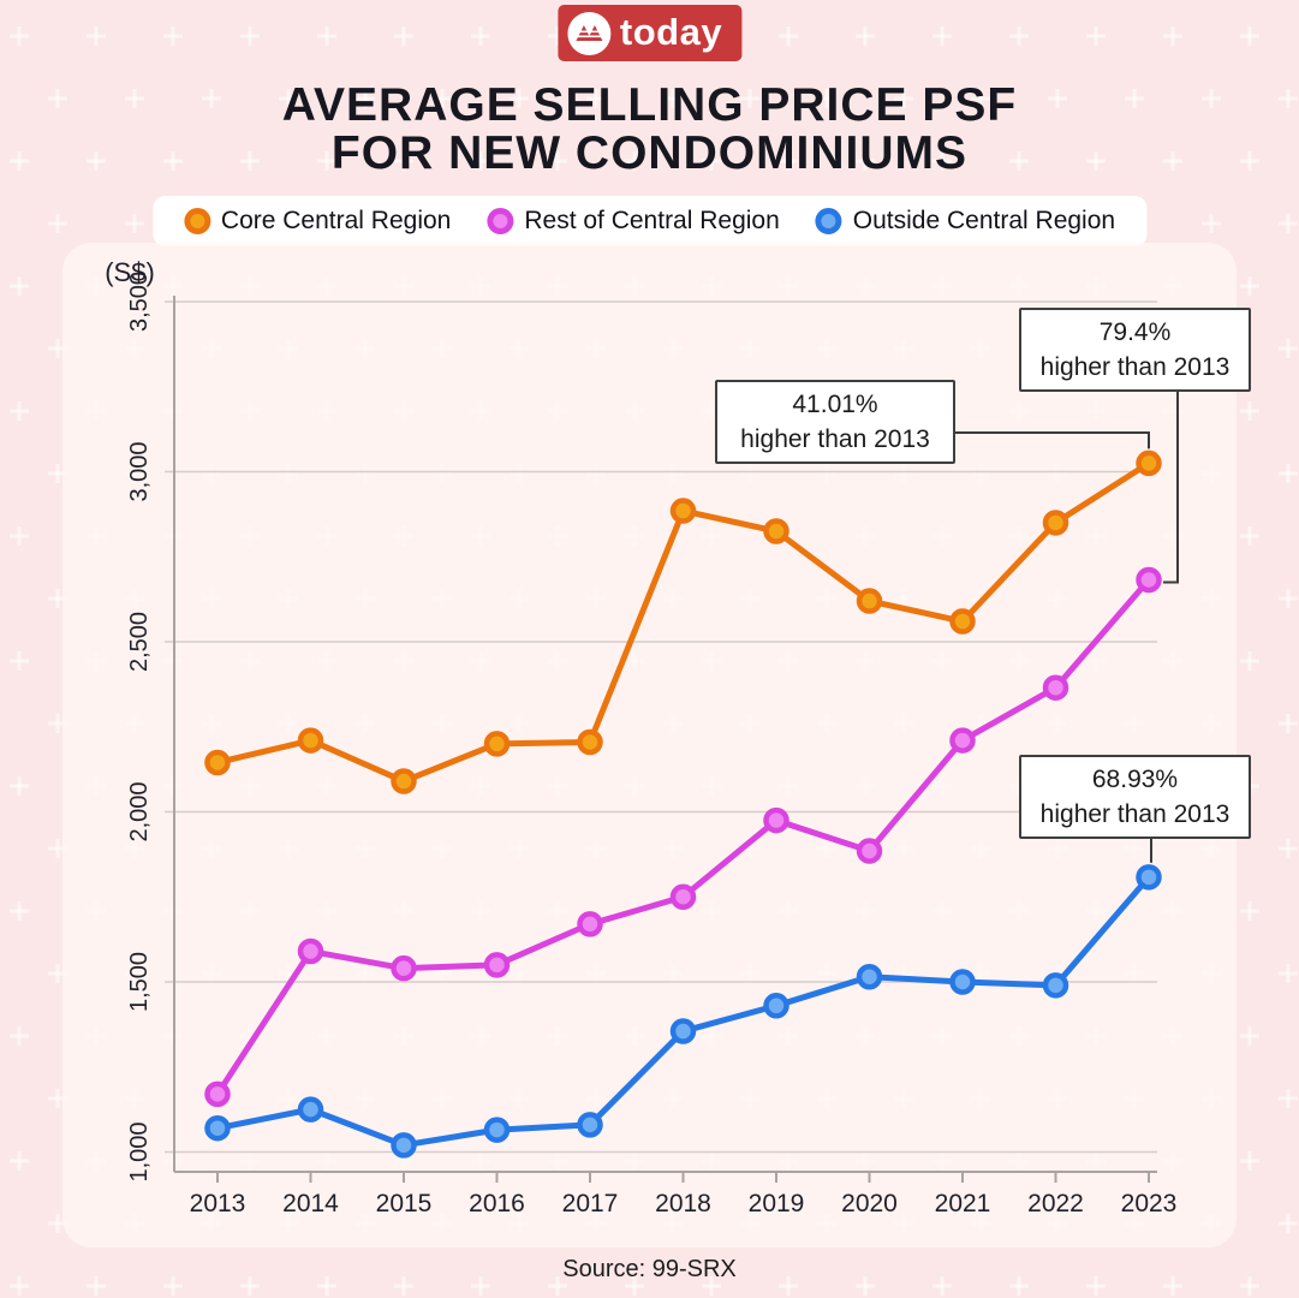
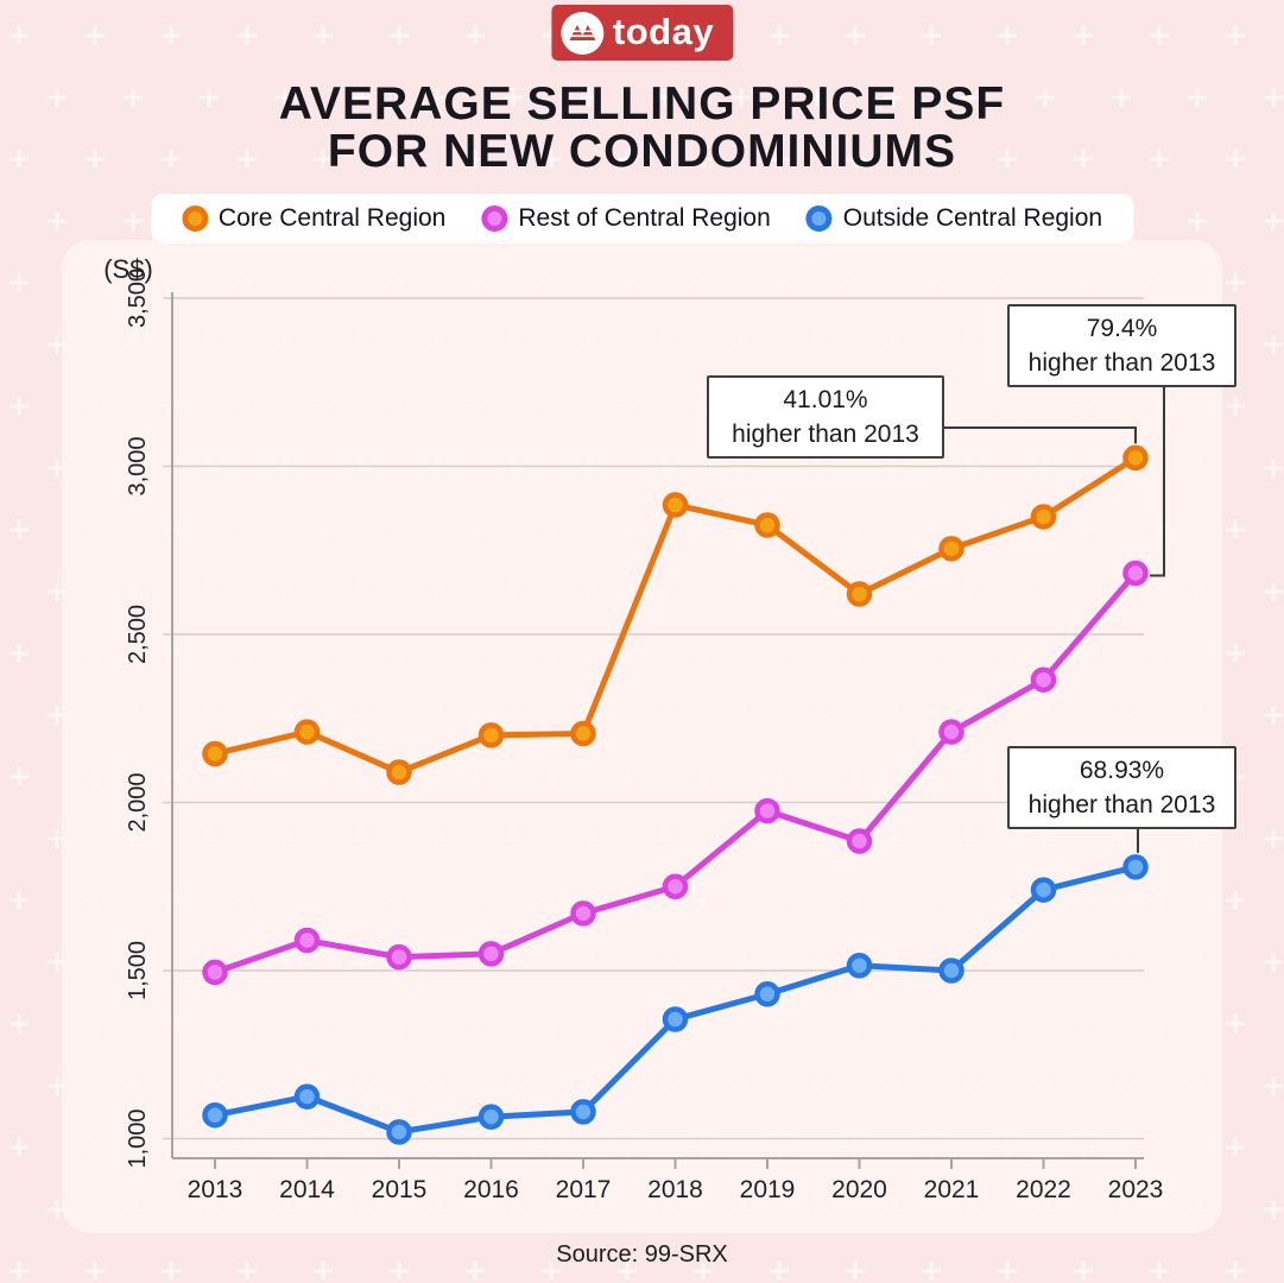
Rest of Central Region/2013: 1170 -> 1500
Core Central Region/2021: 2560 -> 2760
Outside Central Region/2022: 1490 -> 1740
